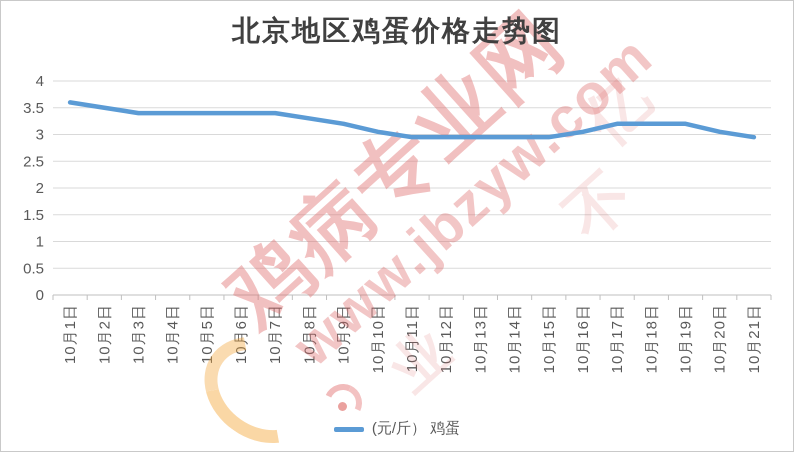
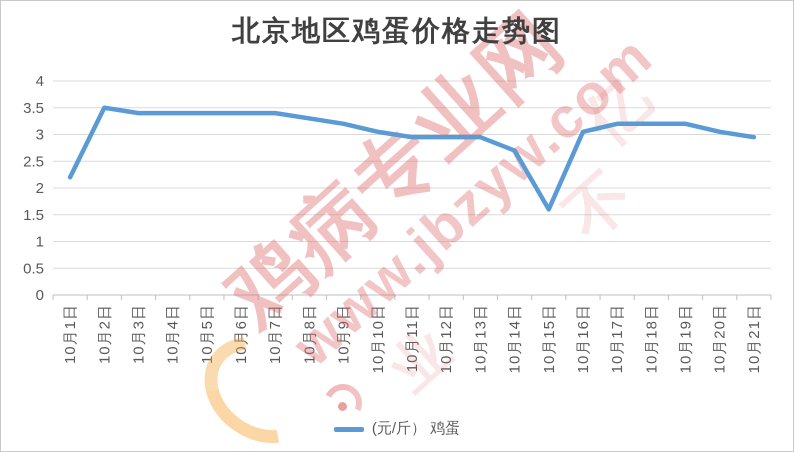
10月1日: 3.6 -> 2.2
10月14日: 3.0 -> 2.7
10月15日: 3.0 -> 1.6
